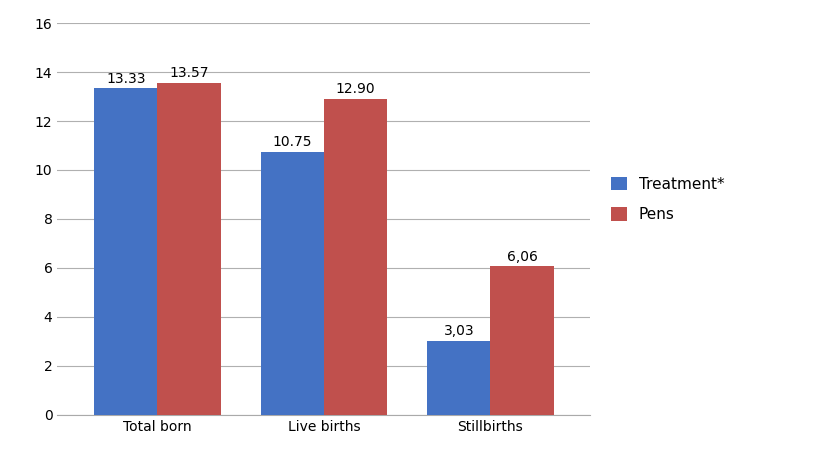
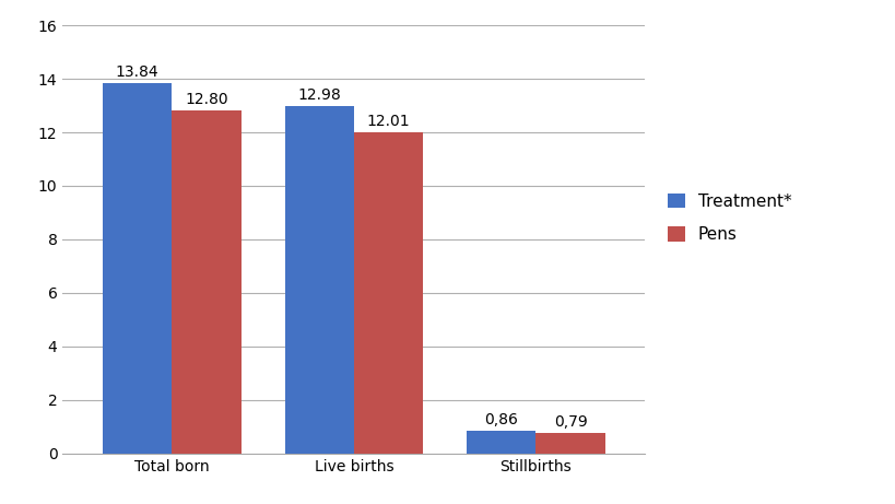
Treatment*/Total born: 13.33 -> 13.84
Pens/Total born: 13.57 -> 12.80
Treatment*/Live births: 10.75 -> 12.98
Pens/Live births: 12.90 -> 12.01
Treatment*/Stillbirths: 3,03 -> 0,86
Pens/Stillbirths: 6,06 -> 0,79
